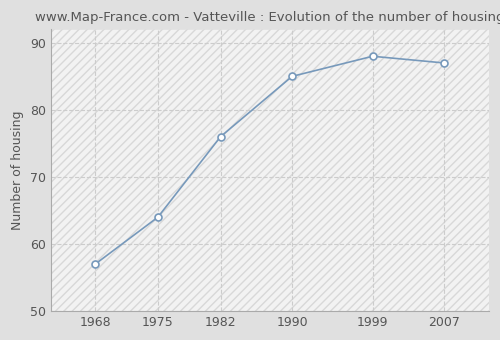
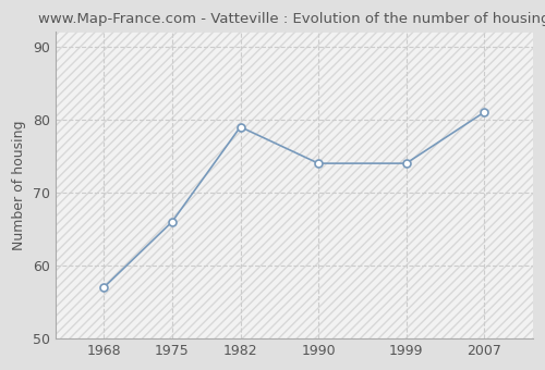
1975: 64 -> 66
1982: 76 -> 79
1990: 85 -> 74
1999: 88 -> 74
2007: 87 -> 81
